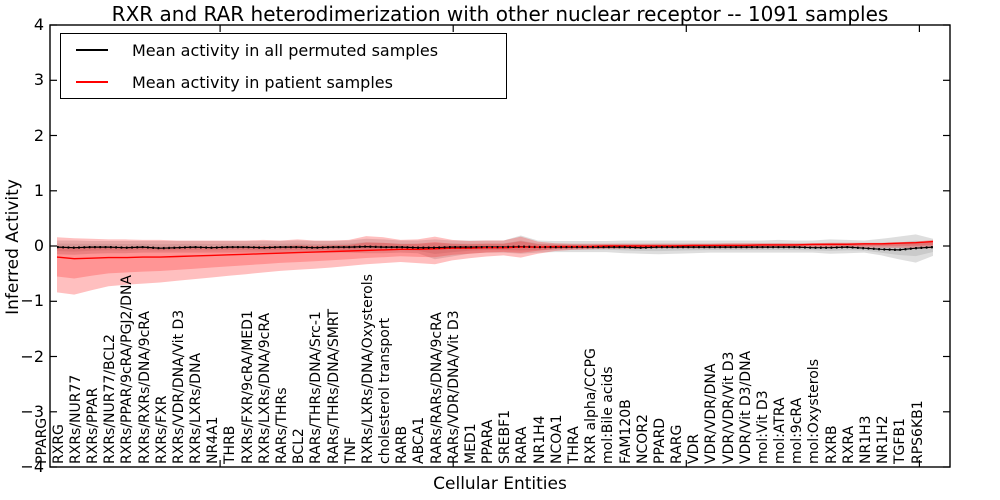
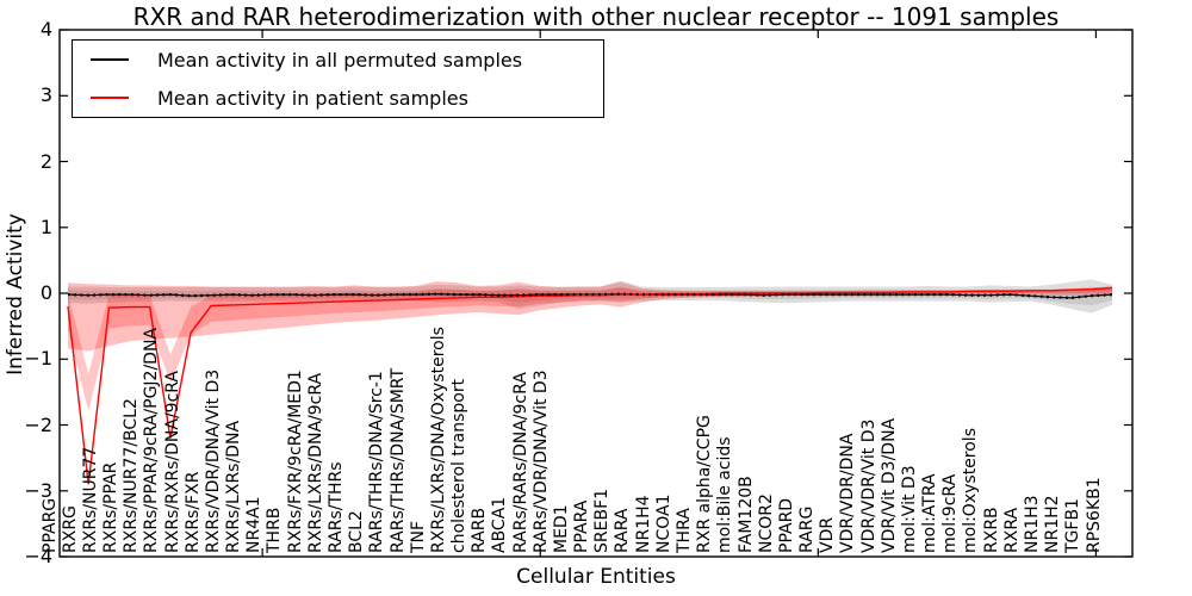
Mean activity in patient samples/RXRG: -0.2 -> -2.9
Mean activity in patient samples/RXRs/PPAR/9cRA/PGJ2/DNA: -0.2 -> -2.2
Mean activity in patient samples/RXRs/RXRs/DNA/9cRA: -0.2 -> -0.6
